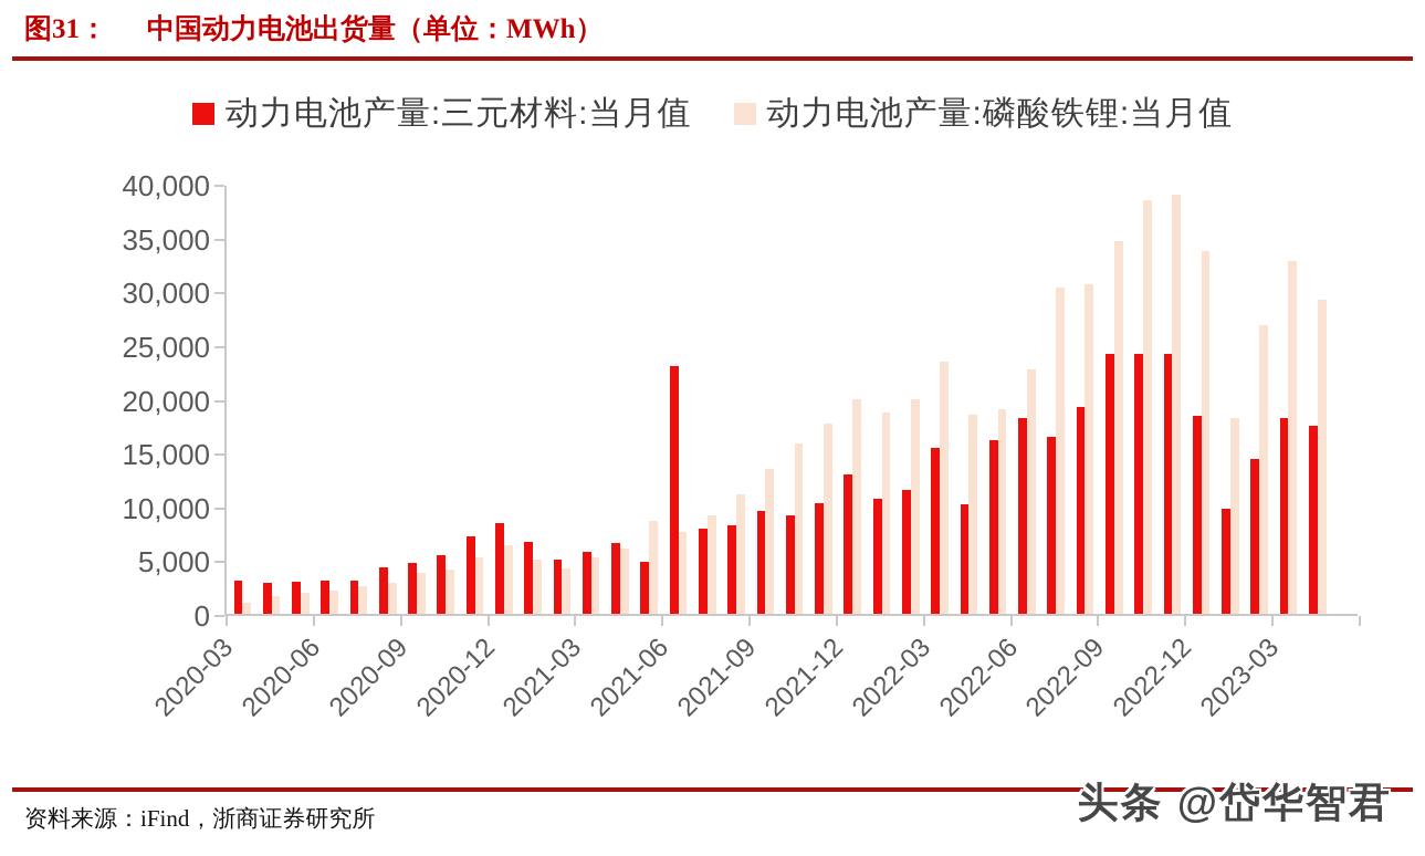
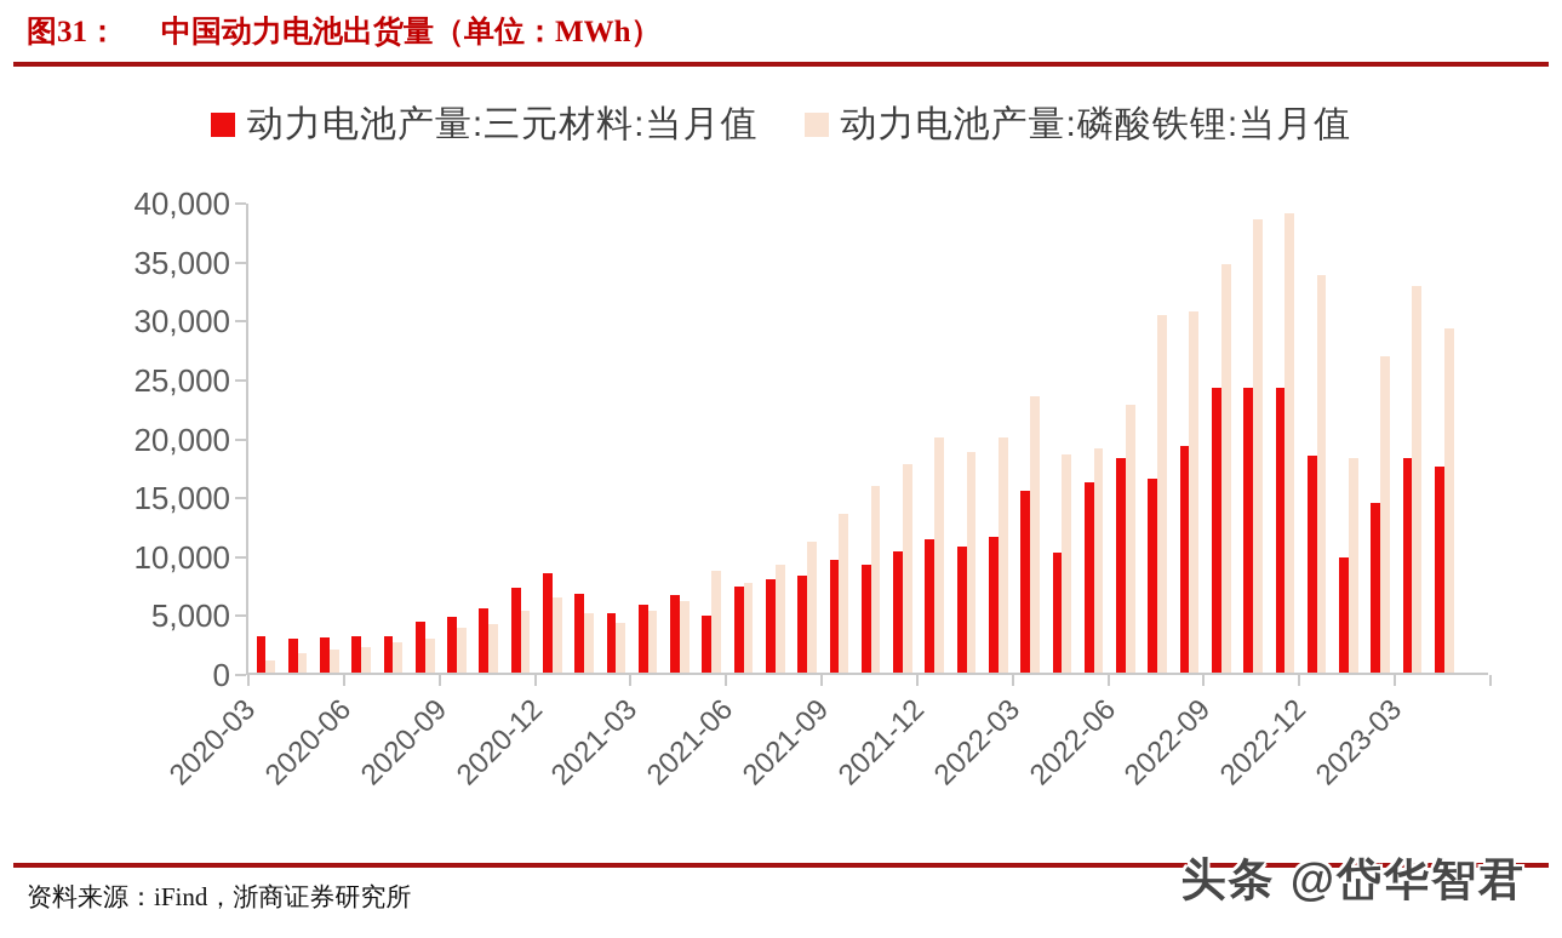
动力电池产量:三元材料:当月值/2021-06: 23000 -> 7000
动力电池产量:三元材料:当月值/2021-12: 13000 -> 11000
